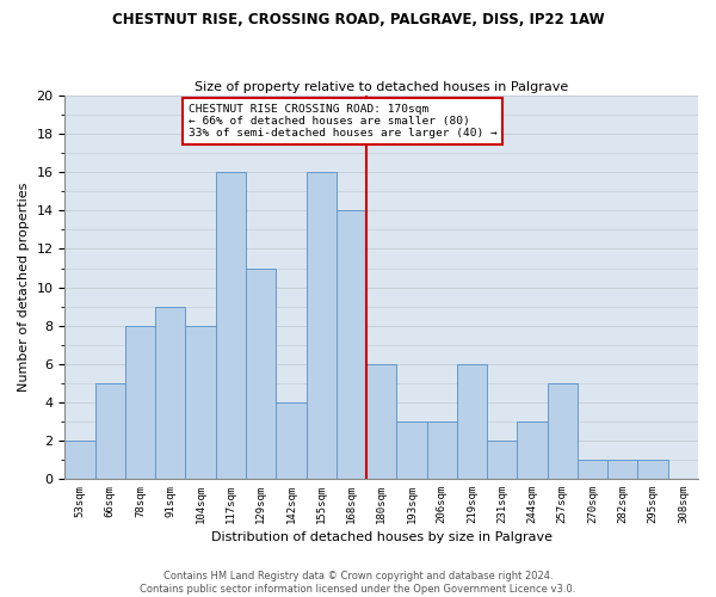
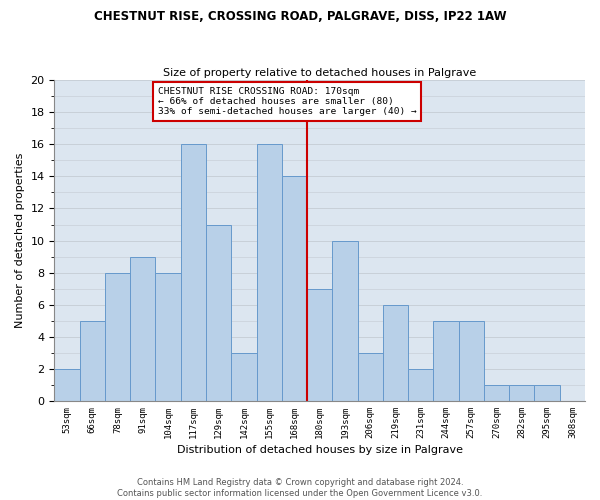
142sqm: 4 -> 3
180sqm: 6 -> 7
193sqm: 3 -> 10
244sqm: 3 -> 5
